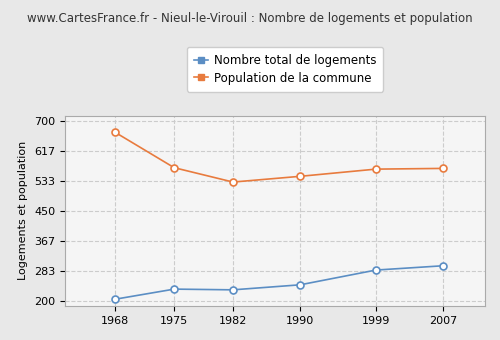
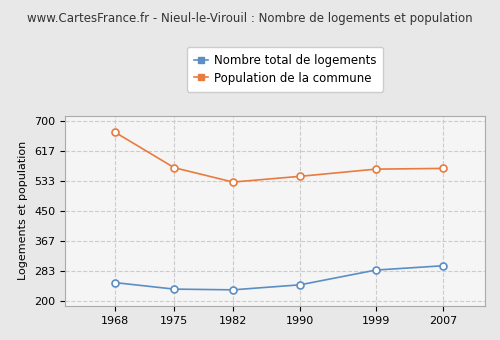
Nombre total de logements/1968: 204 -> 250
